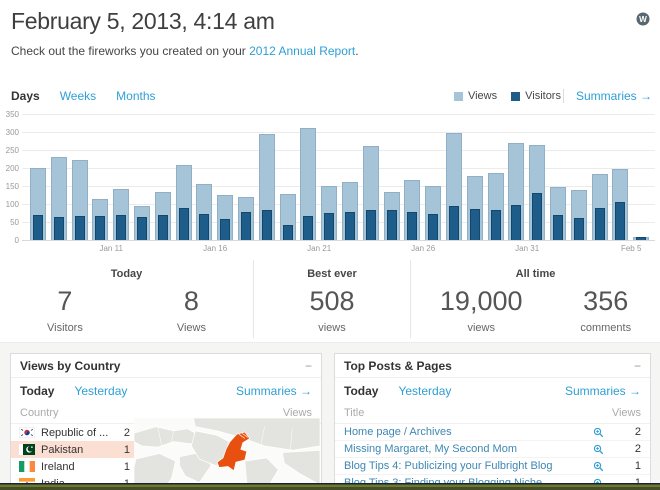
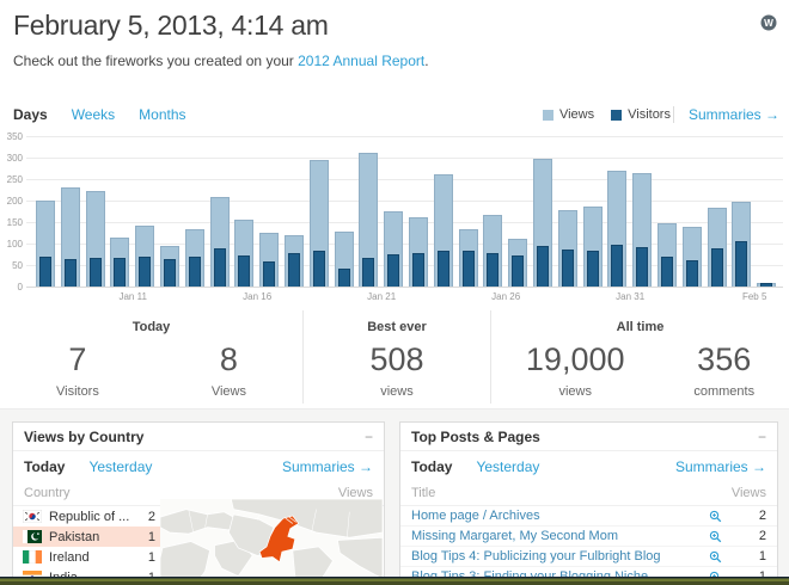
Views/Jan 21: 150 -> 180
Views/Jan 26: 150 -> 110
Visitors/Jan 31: 130 -> 90
